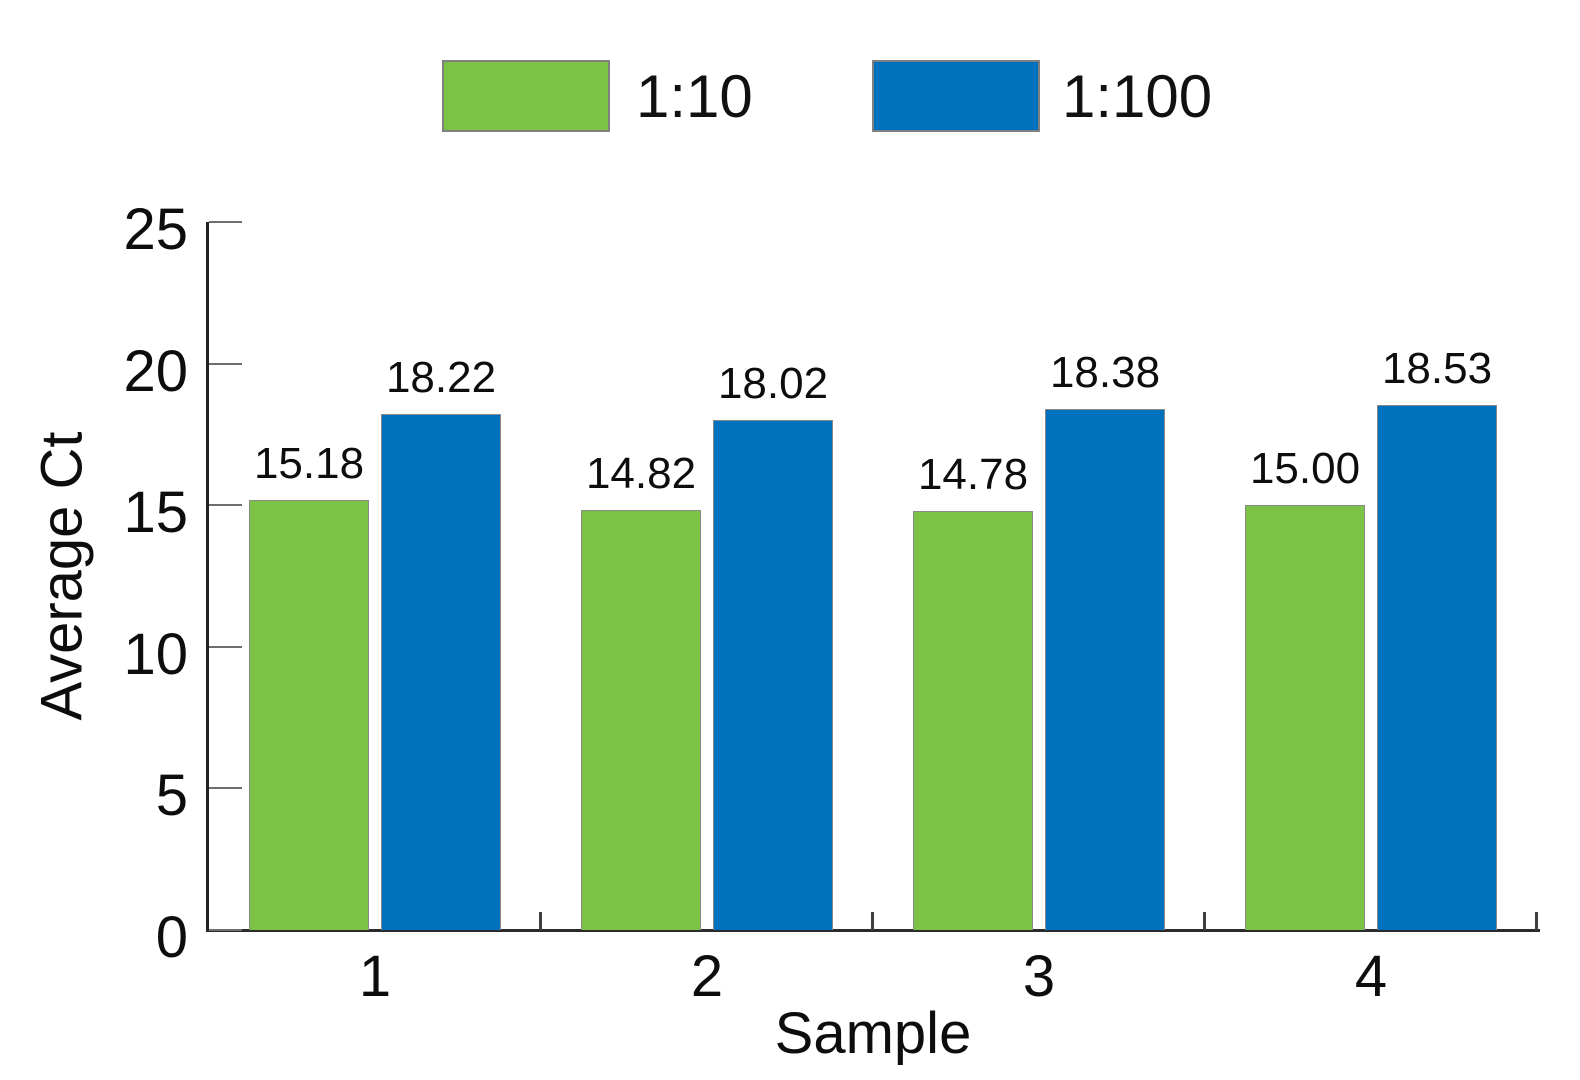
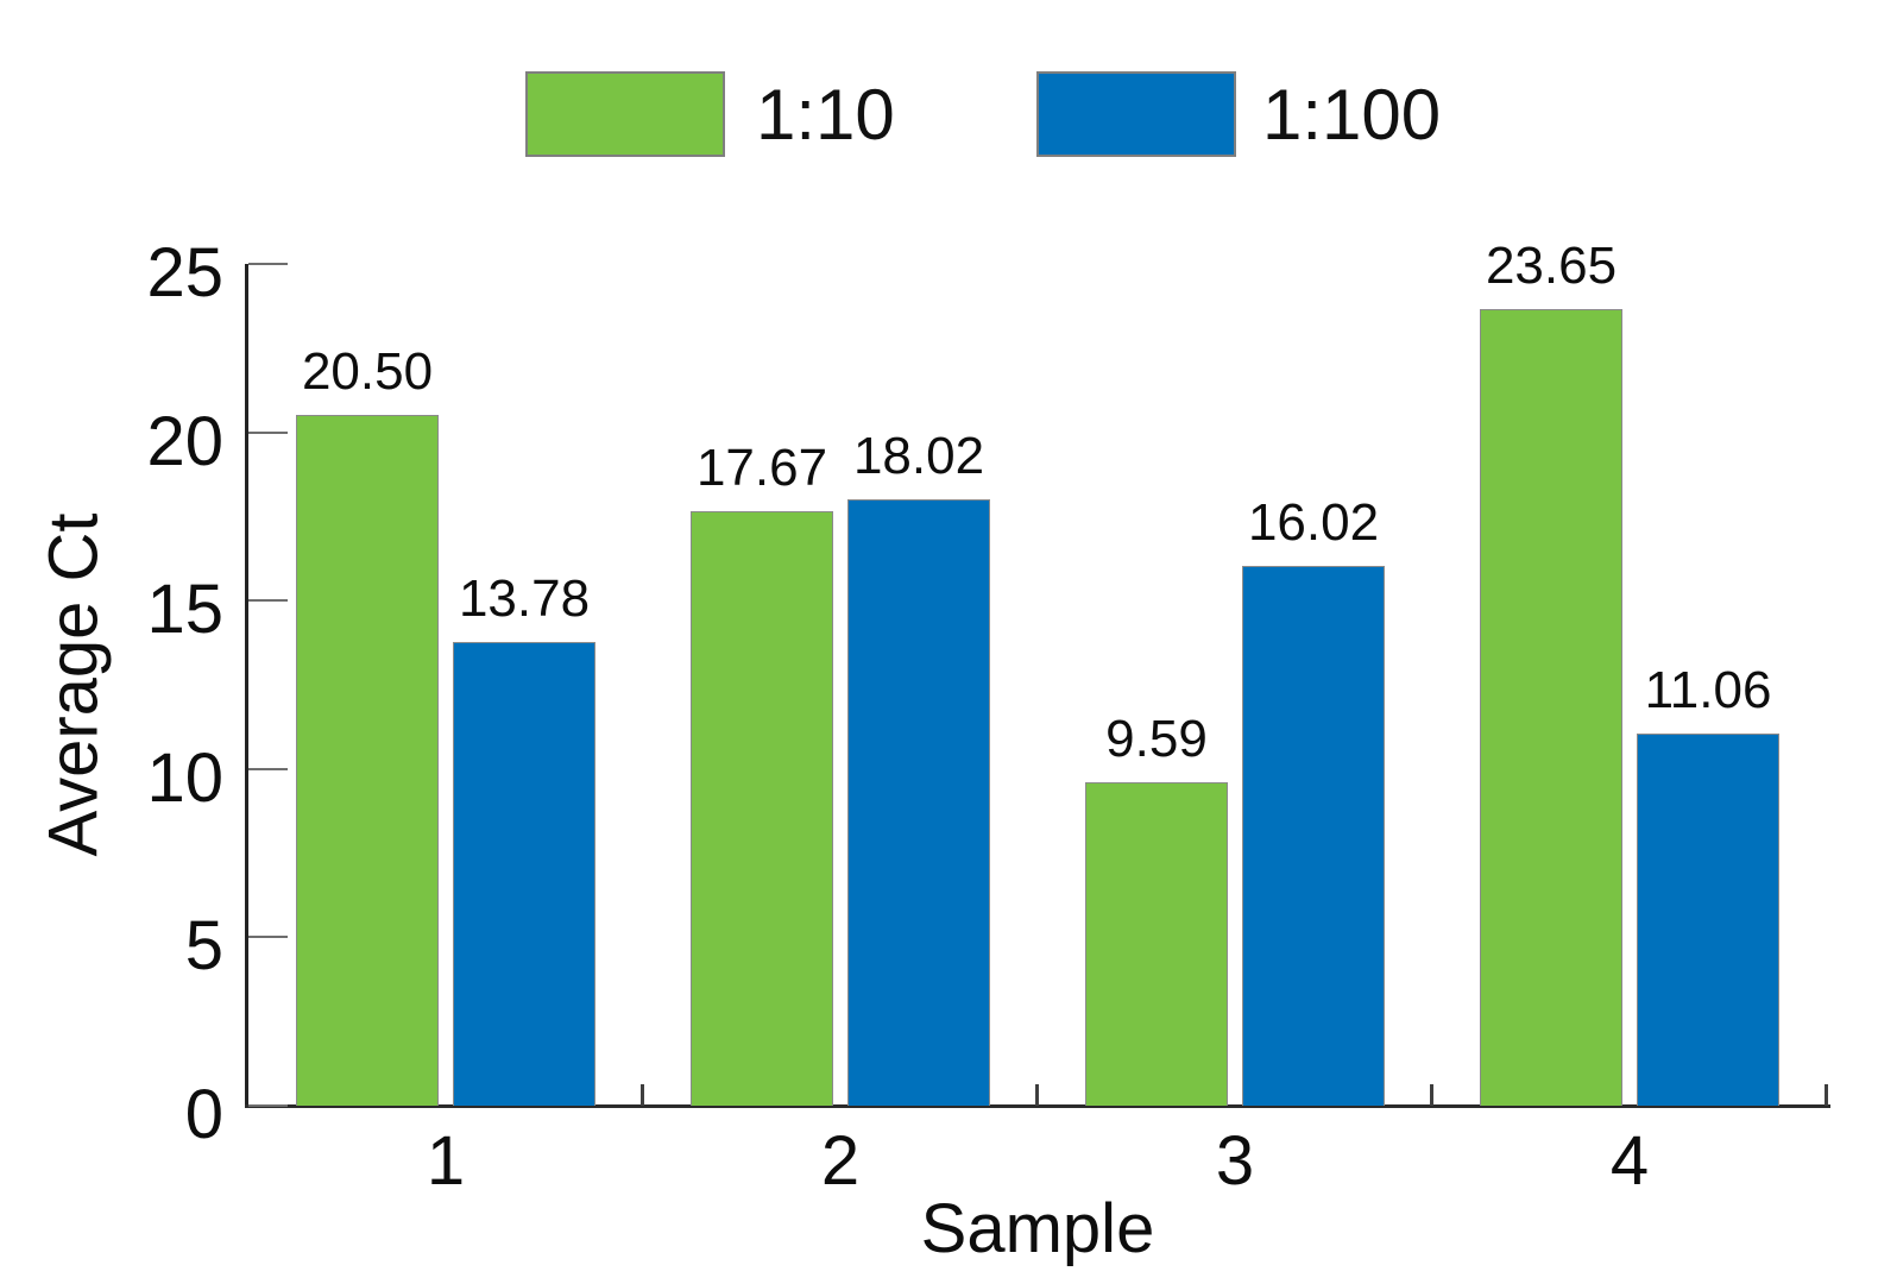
1:10/1: 15.18 -> 20.50
1:100/1: 18.22 -> 13.78
1:10/2: 14.82 -> 17.67
1:10/3: 14.78 -> 9.59
1:100/3: 18.38 -> 16.02
1:10/4: 15.00 -> 23.65
1:100/4: 18.53 -> 11.06
